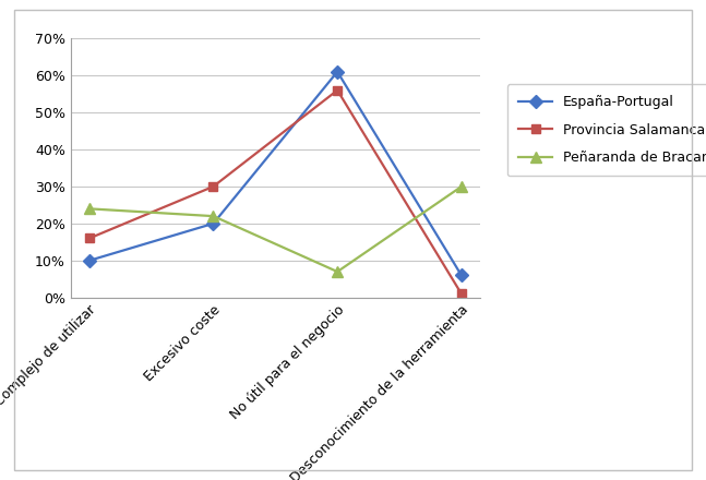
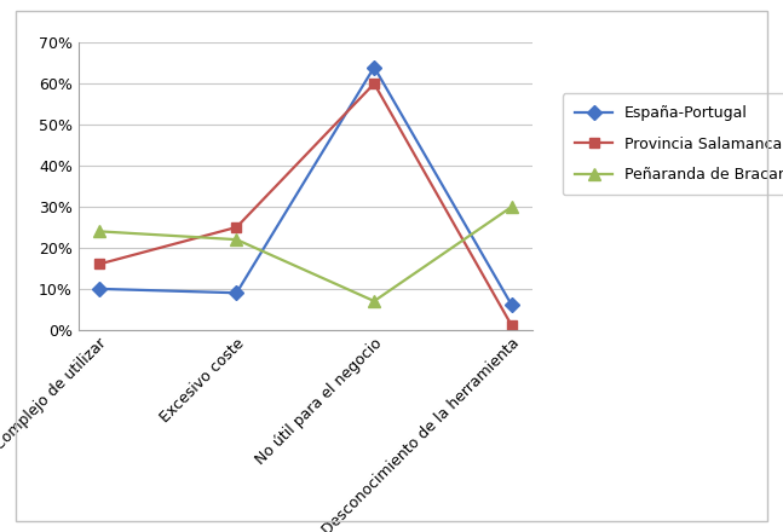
España-Portugal/Excesivo coste: 20% -> 9%
Provincia Salamanca/Excesivo coste: 30% -> 25%
España-Portugal/No útil para el negocio: 61% -> 64%
Provincia Salamanca/No útil para el negocio: 56% -> 60%
